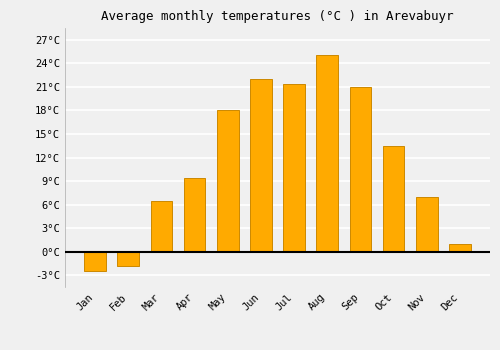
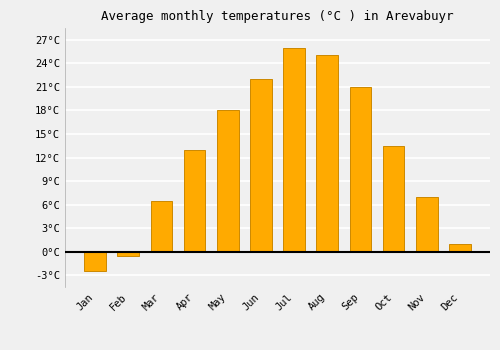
Feb: -1.8°C -> -0.5°C
Apr: 9.4°C -> 13.0°C
Jul: 21.4°C -> 26.0°C
